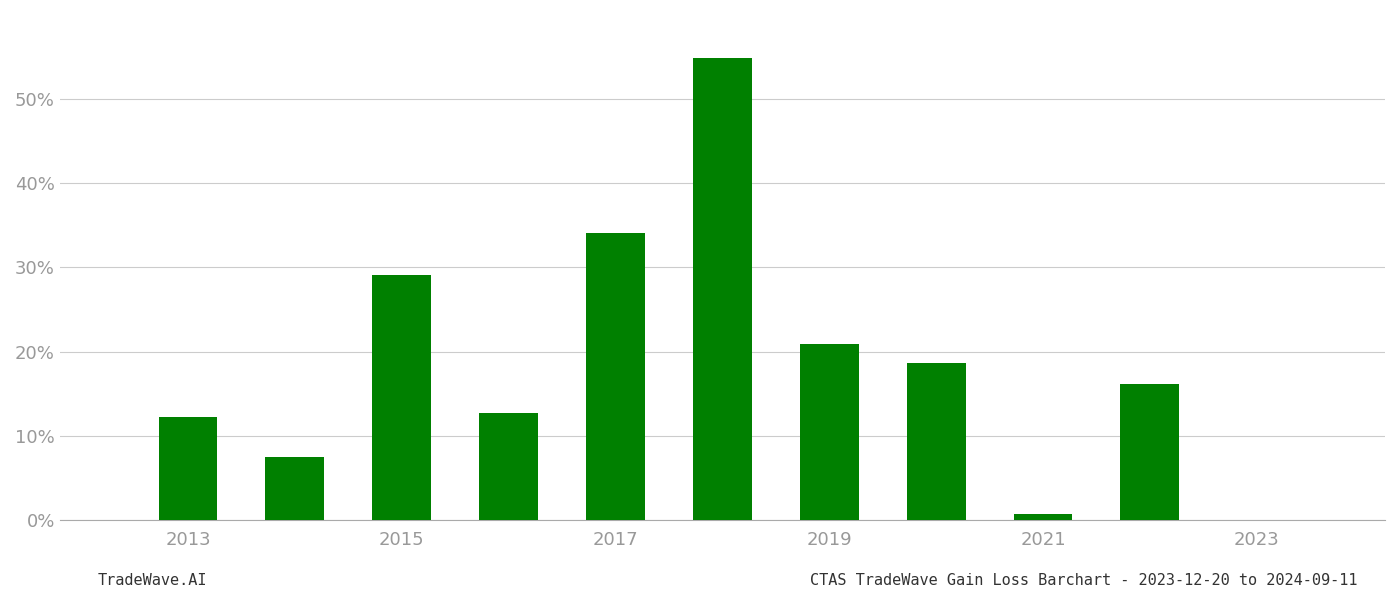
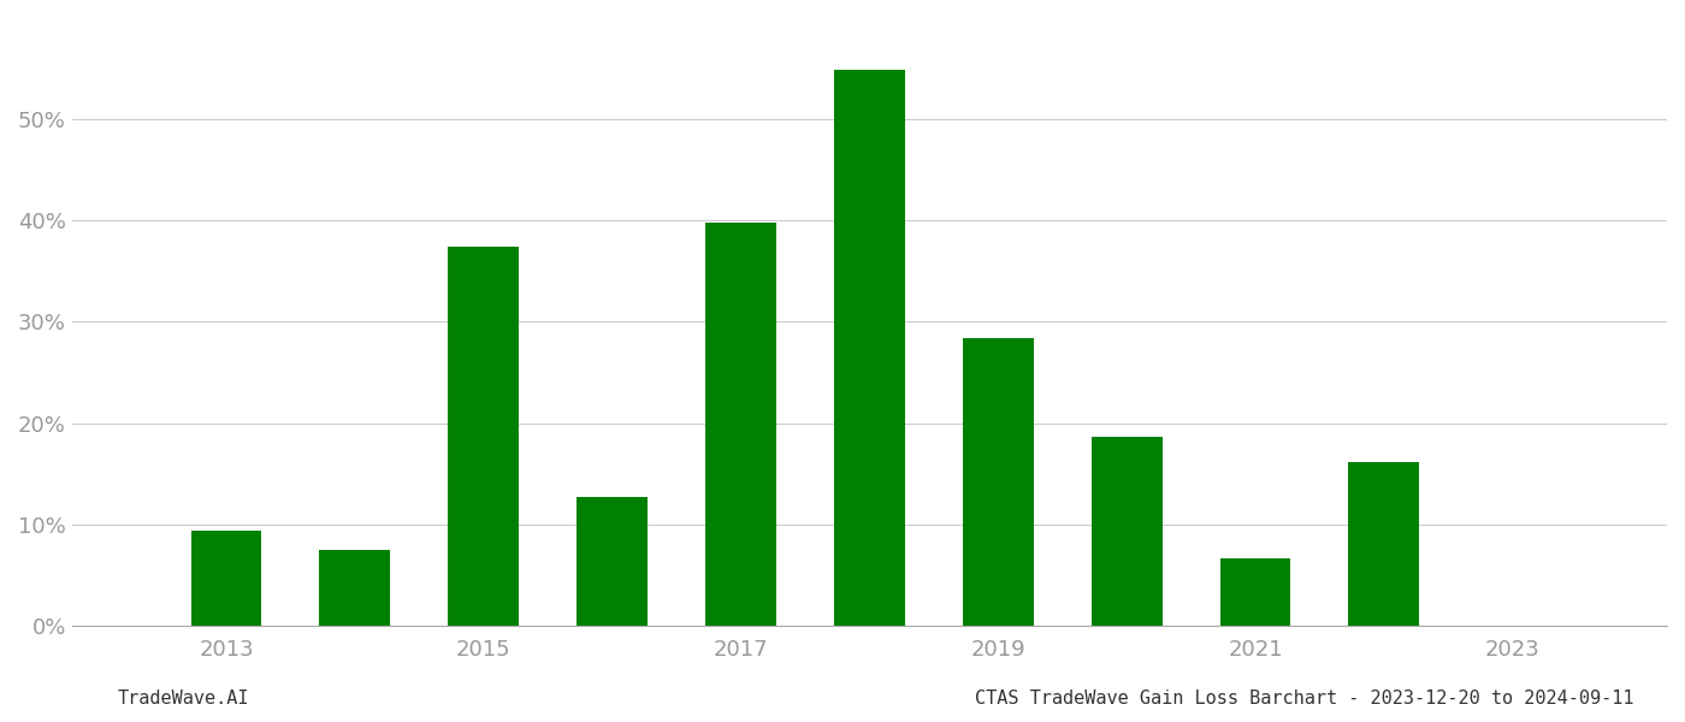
2013: 12.2% -> 9.4%
2015: 29.1% -> 37.4%
2017: 34.1% -> 39.8%
2019: 20.9% -> 28.4%
2021: 0.7% -> 6.6%
